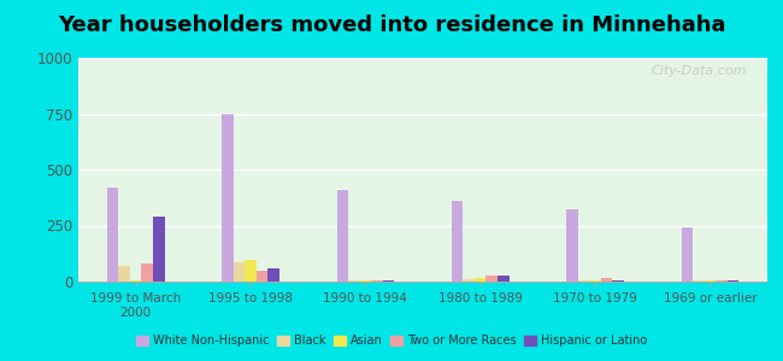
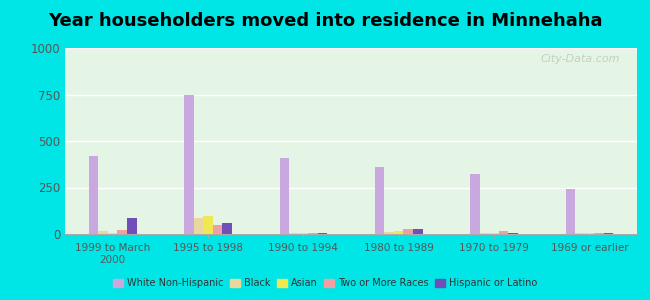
Black/1999 to March 2000: 70 -> 20
Two or More Races/1999 to March 2000: 80 -> 20
Hispanic or Latino/1999 to March 2000: 290 -> 90
